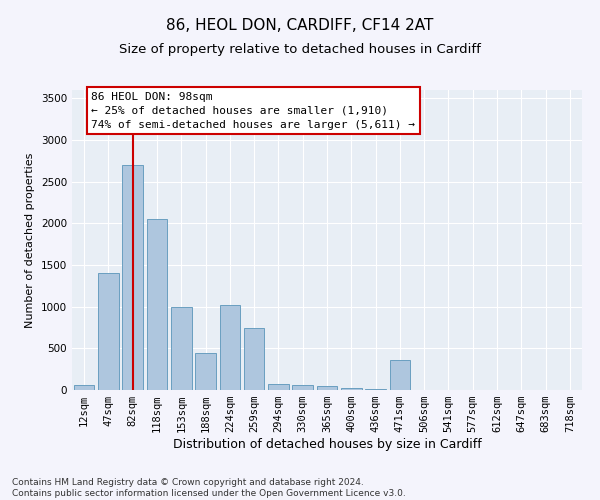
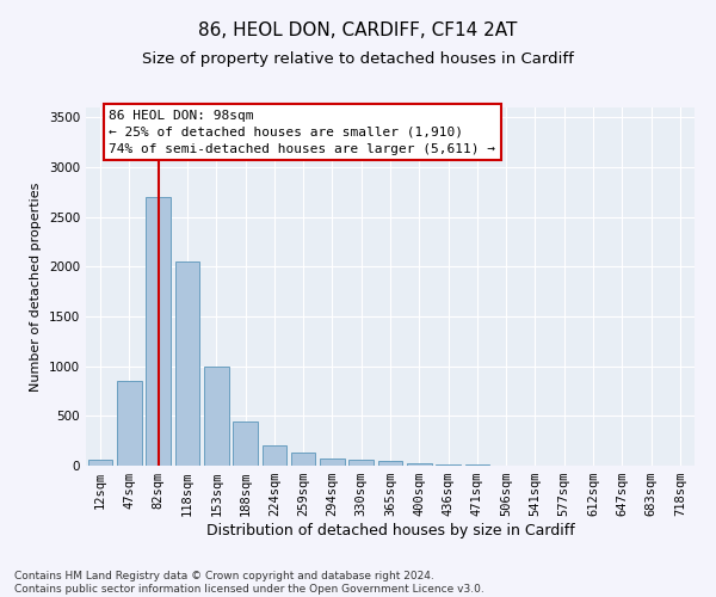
47sqm: 1400 -> 850
224sqm: 1020 -> 200
259sqm: 740 -> 130
471sqm: 360 -> 10
